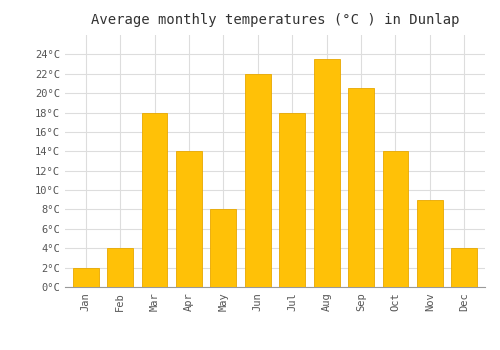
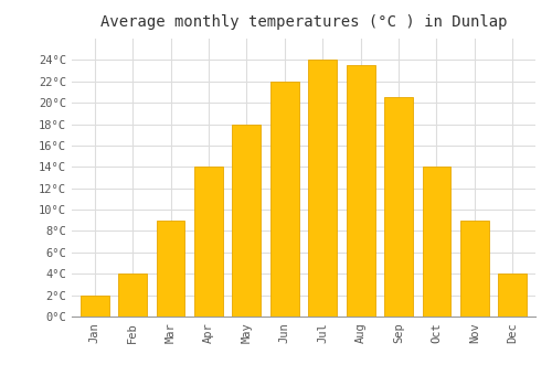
Mar: 18.0°C -> 9.0°C
May: 8.0°C -> 18.0°C
Jul: 18.0°C -> 24.0°C
